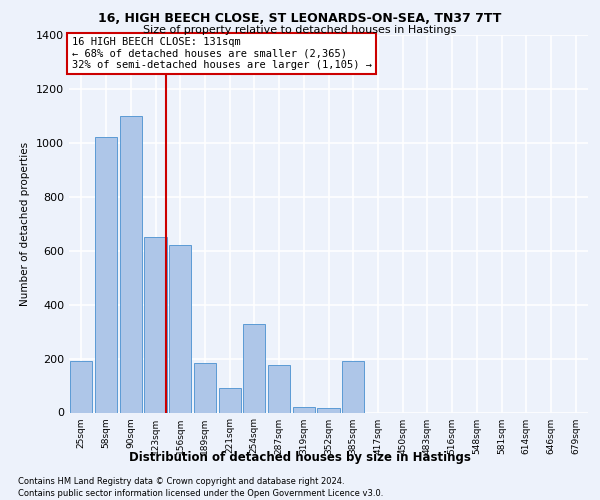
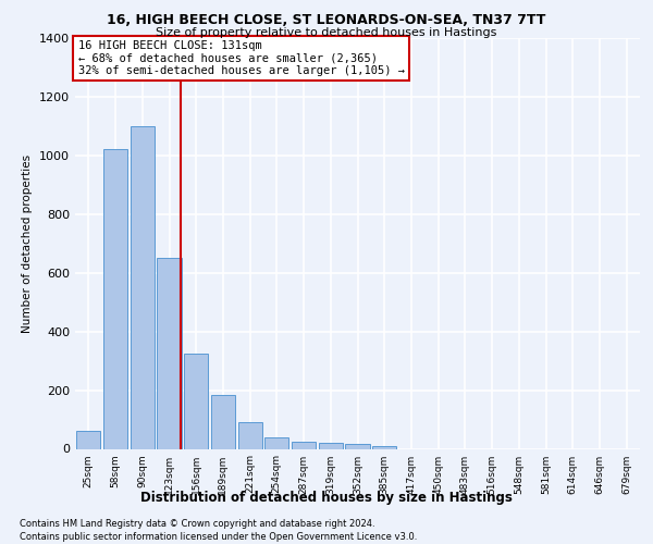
25sqm: 190 -> 60
156sqm: 620 -> 325
254sqm: 330 -> 40
287sqm: 175 -> 25
385sqm: 190 -> 10
